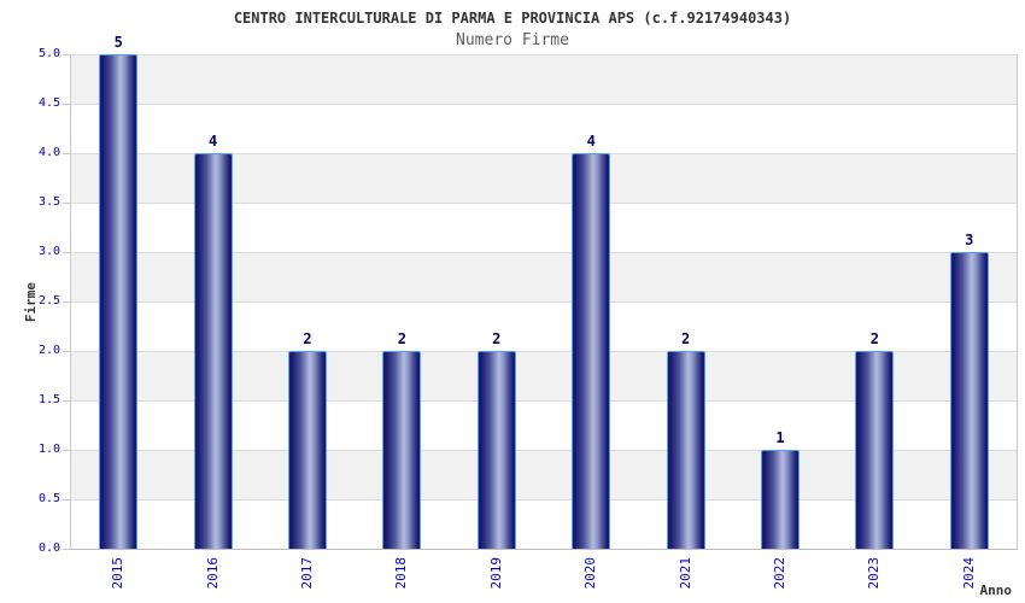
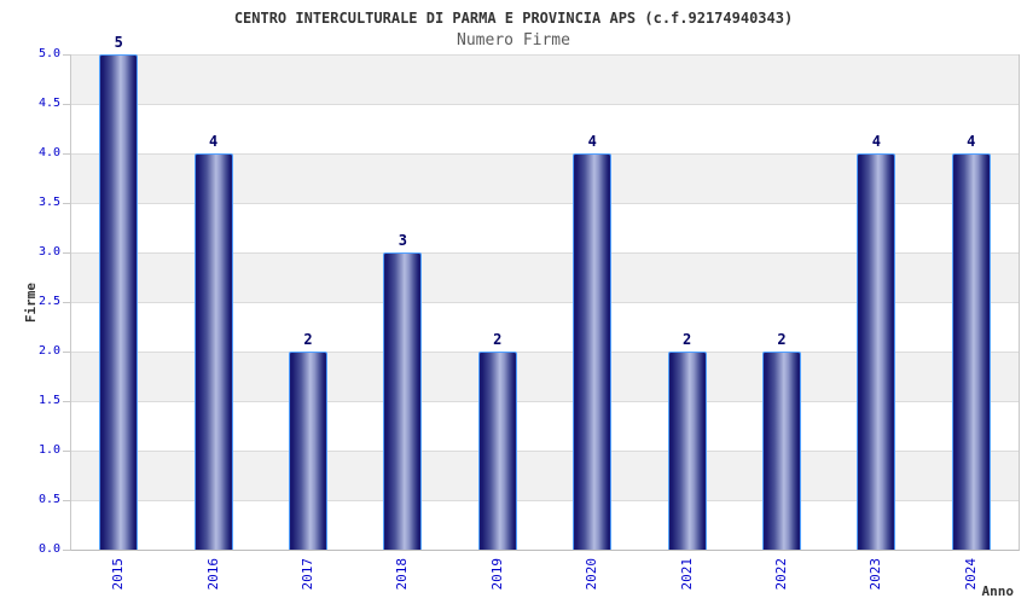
2018: 2 -> 3
2022: 1 -> 2
2023: 2 -> 4
2024: 3 -> 4
